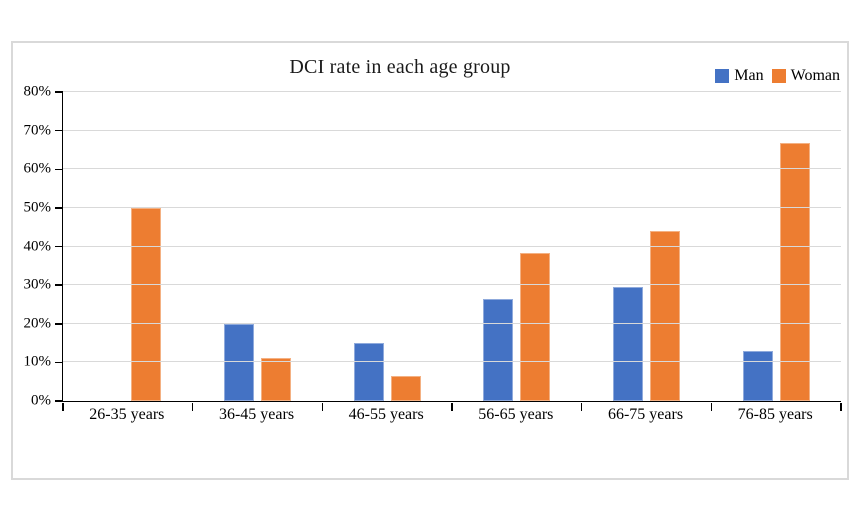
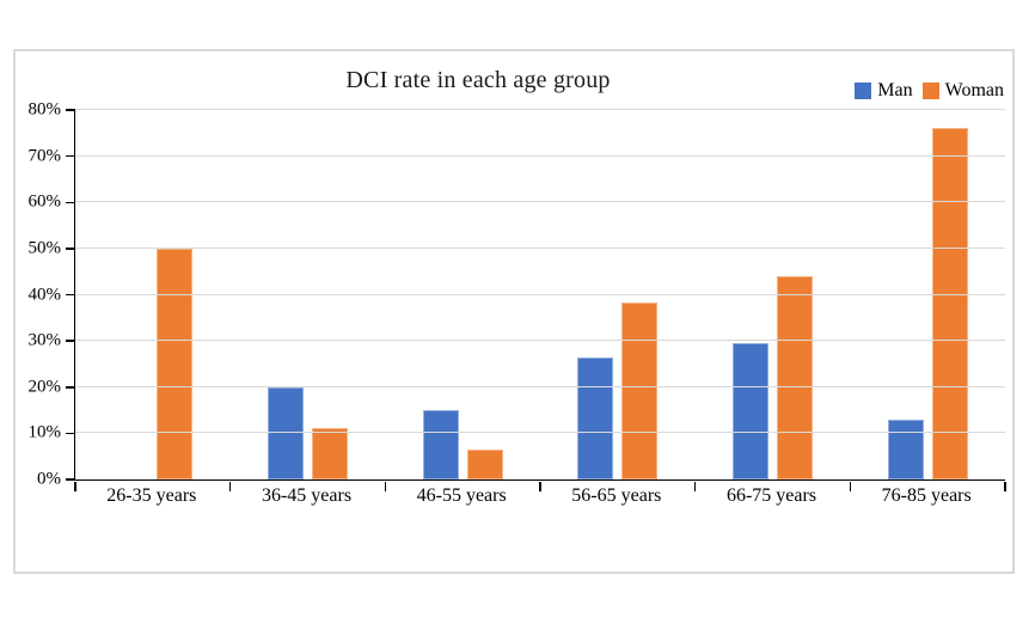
Woman/76-85 years: 67% -> 76%
